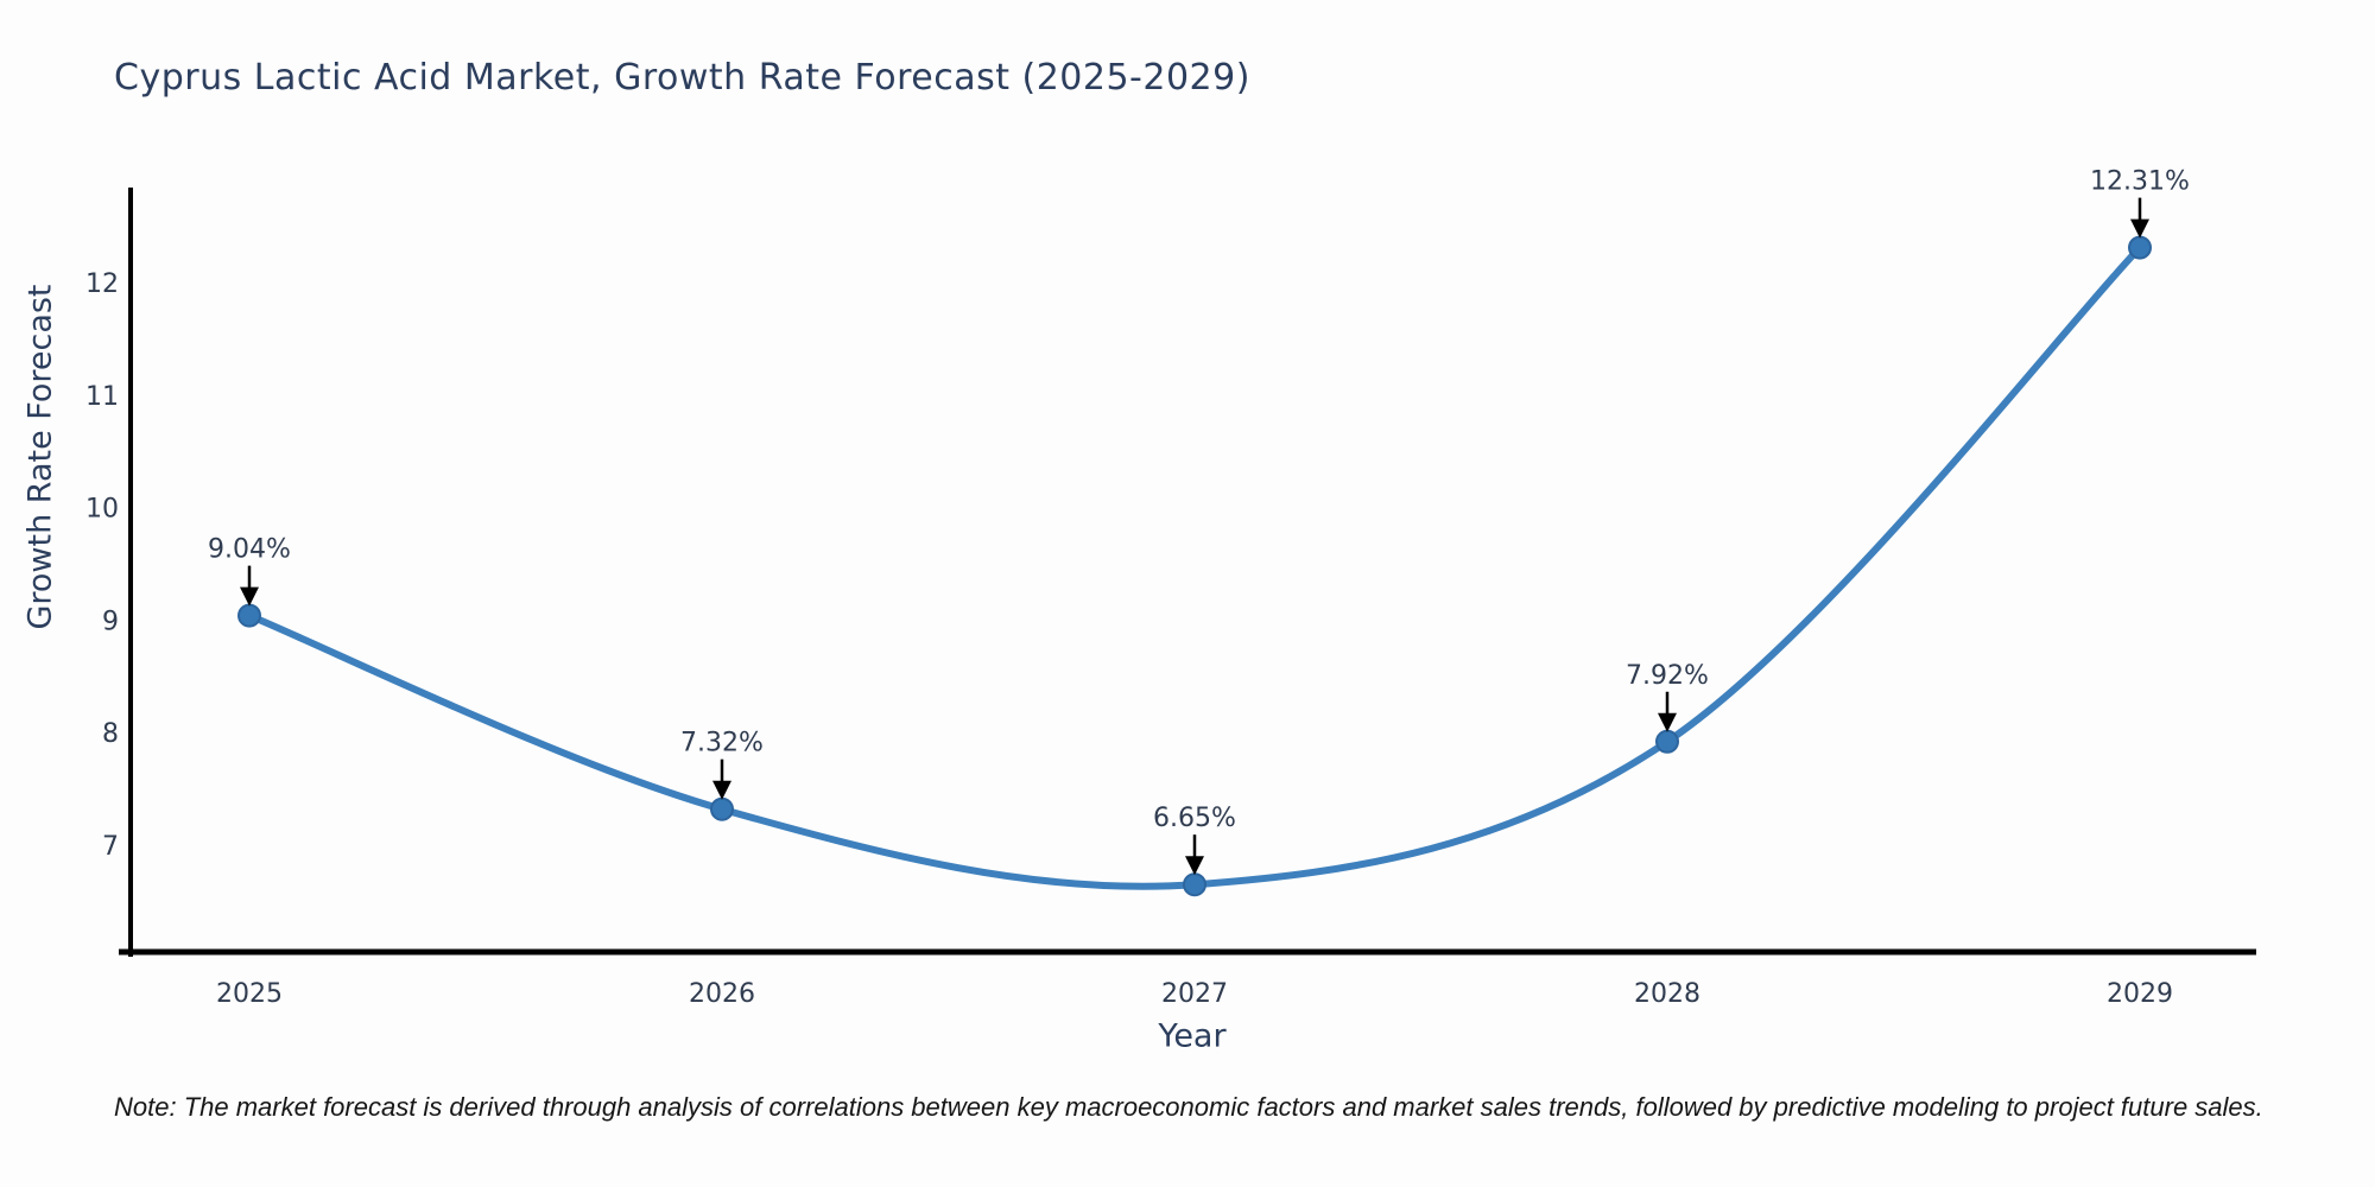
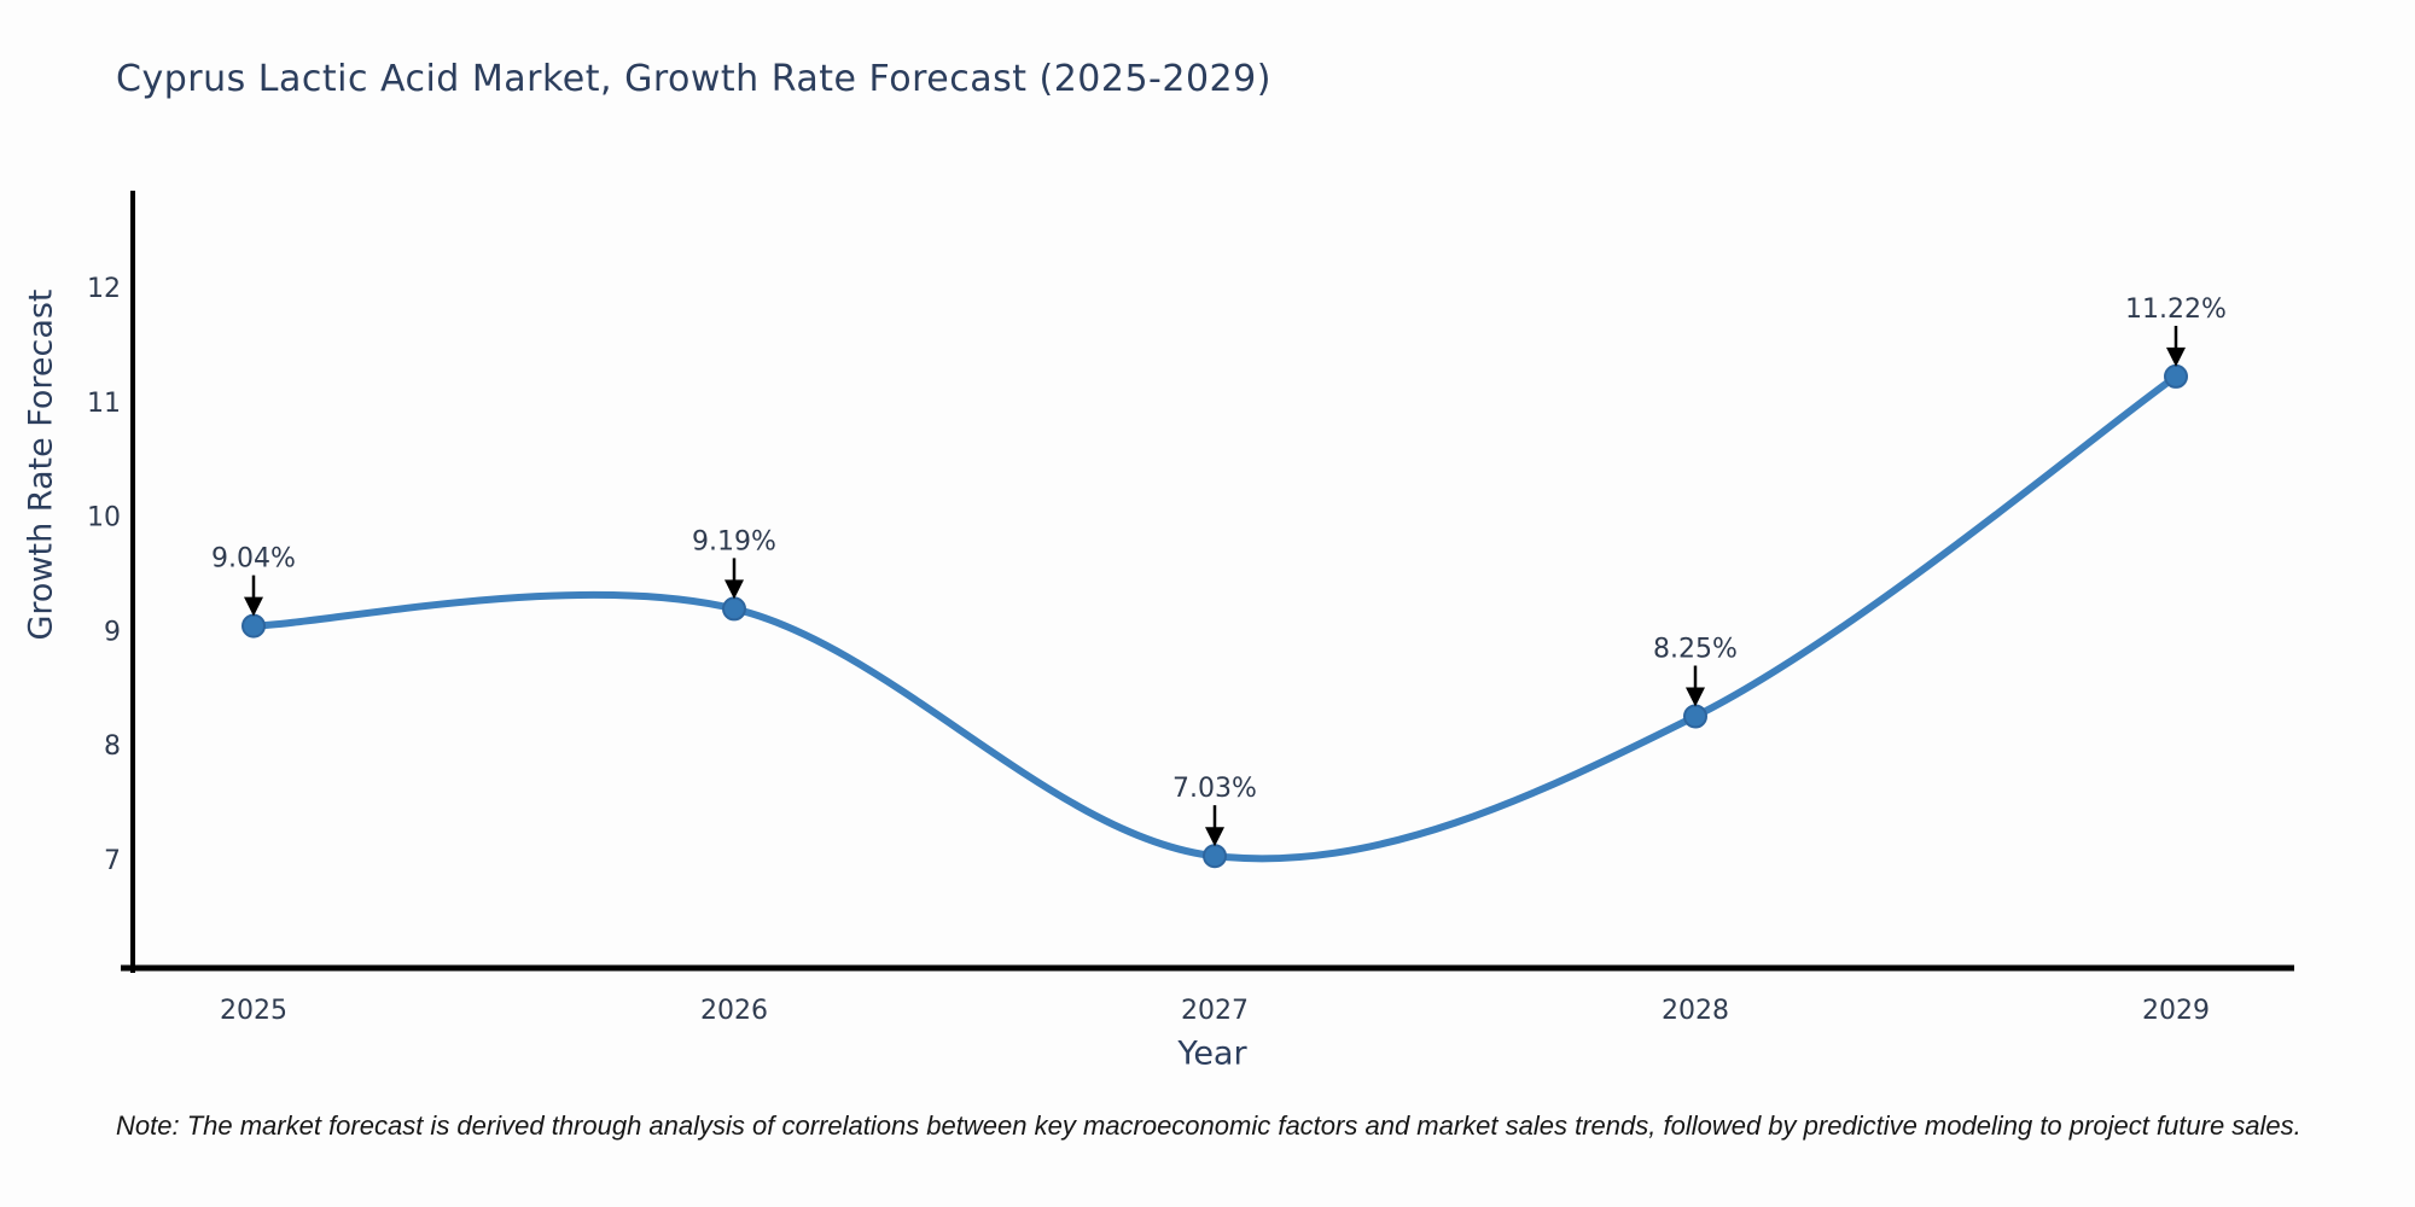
2026: 7.32% -> 9.19%
2027: 6.65% -> 7.03%
2028: 7.92% -> 8.25%
2029: 12.31% -> 11.22%
